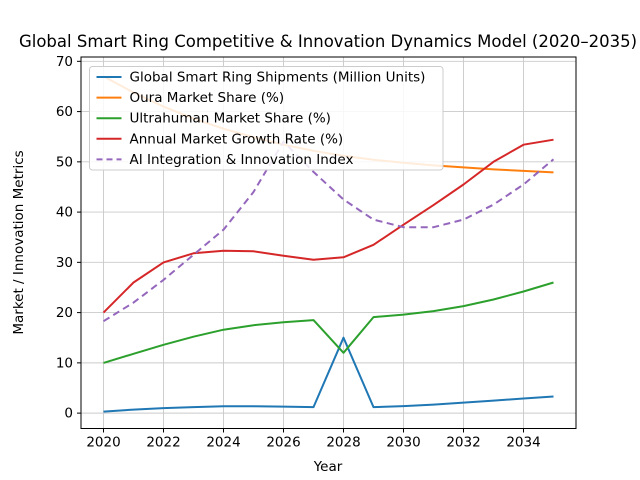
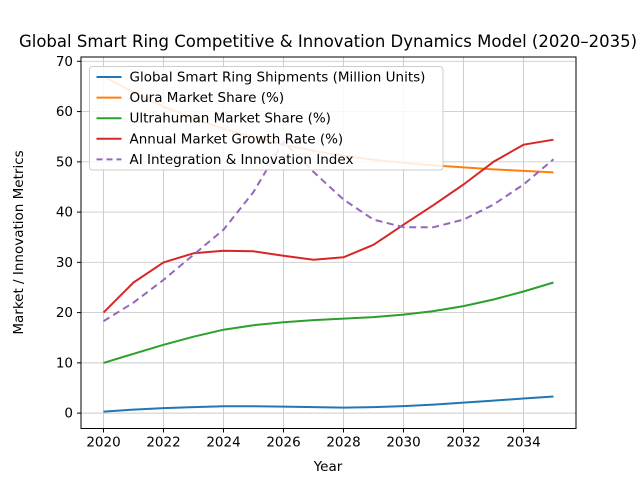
Global Smart Ring Shipments (Million Units)/2028: 15 -> 1
Ultrahuman Market Share (%)/2028: 12 -> 19
